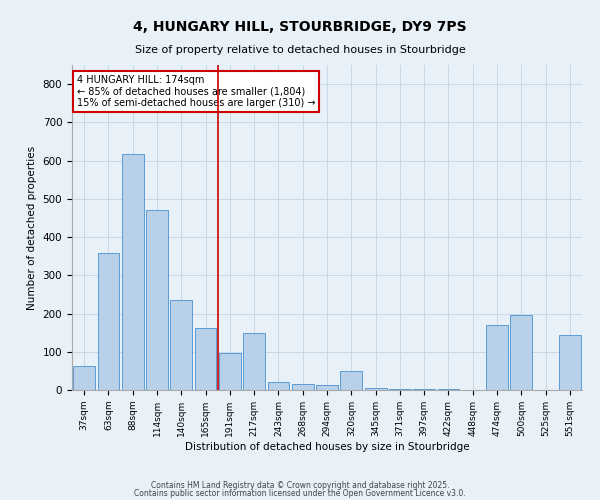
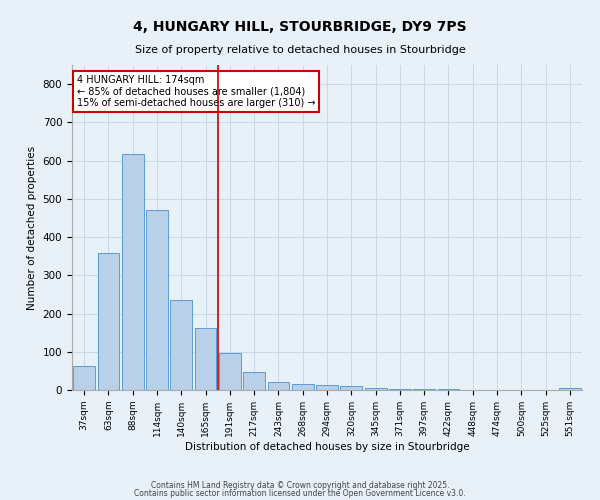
217sqm: 150 -> 47
320sqm: 50 -> 11
474sqm: 170 -> 1
500sqm: 195 -> 1
551sqm: 145 -> 5
